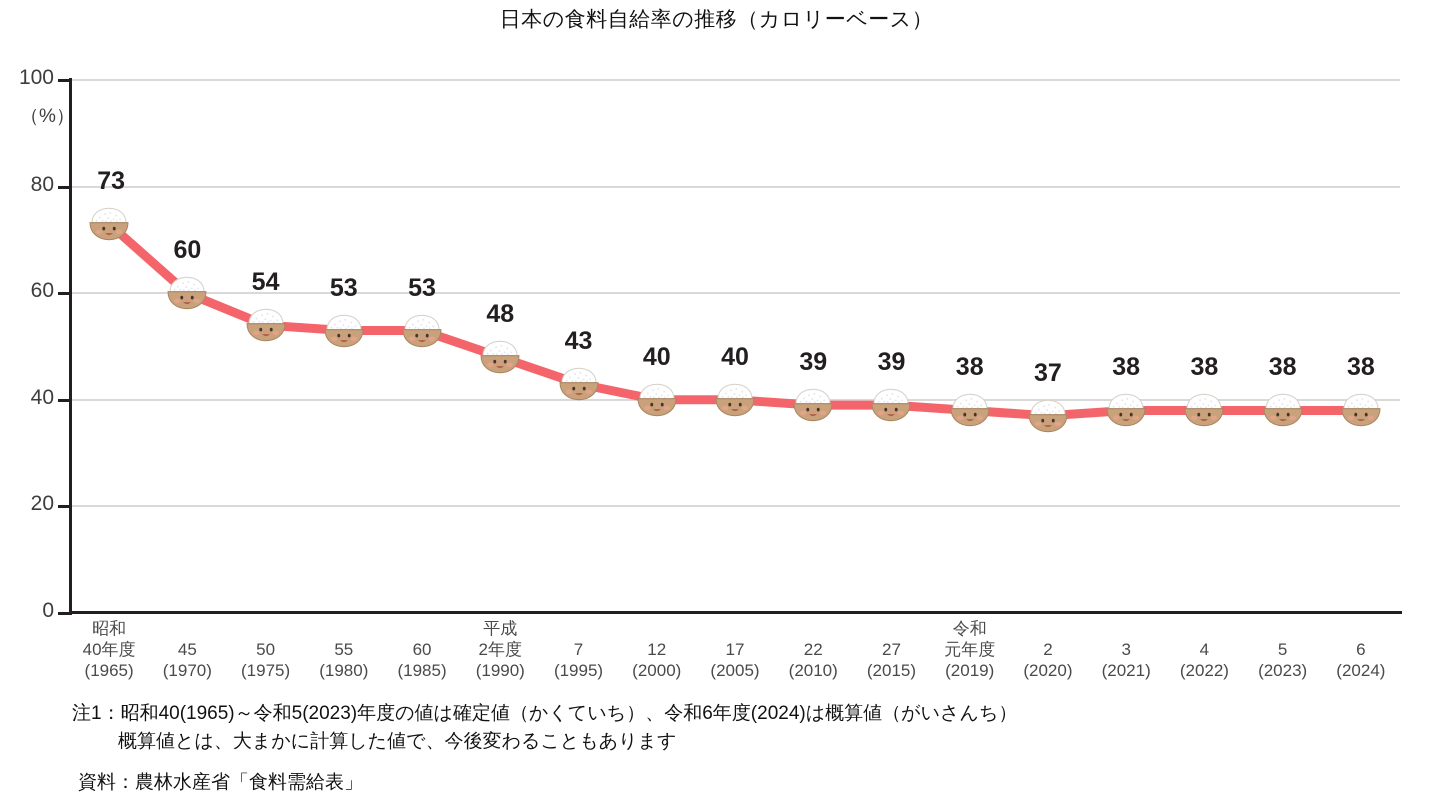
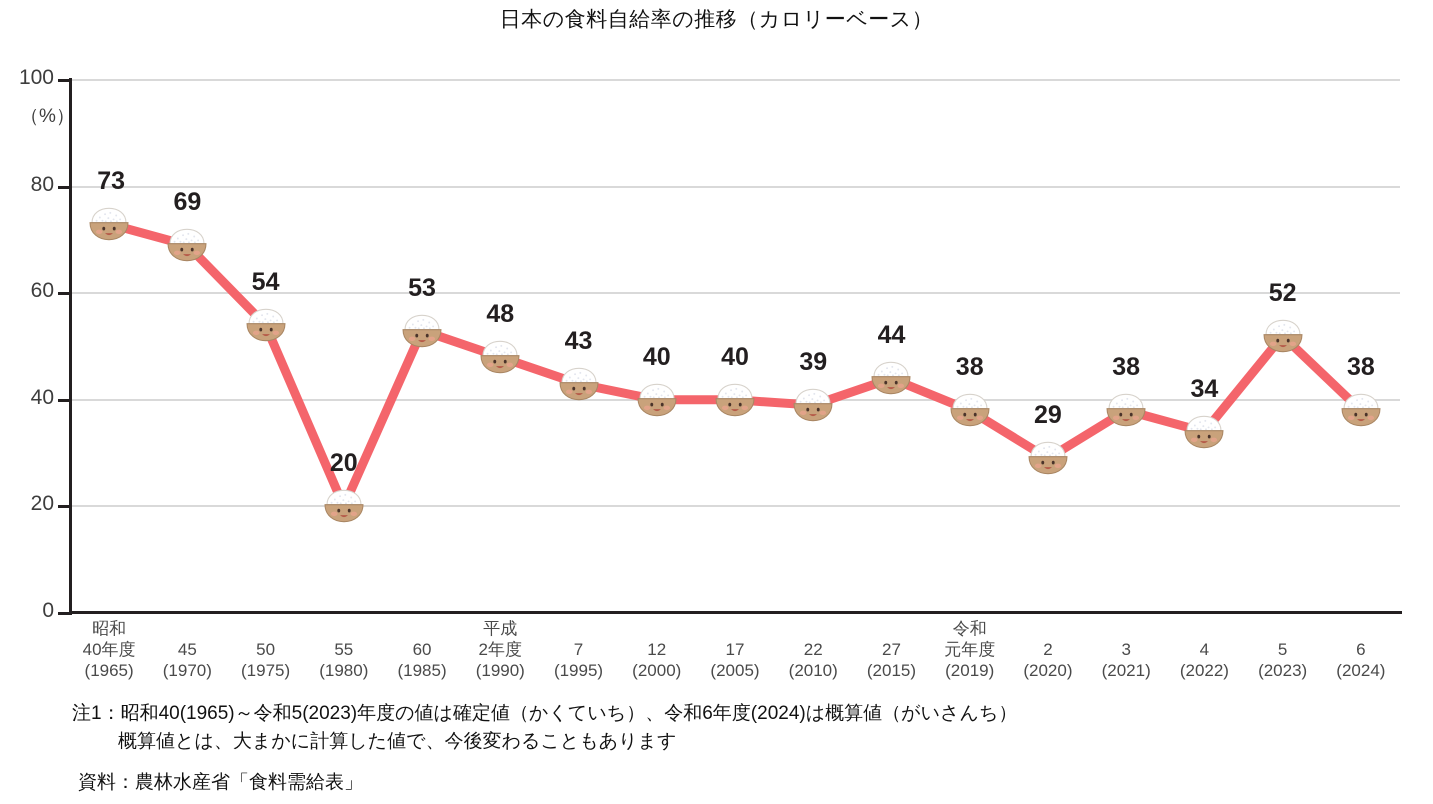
45(1970): 60 -> 69
55(1980): 53 -> 20
27(2015): 39 -> 44
2(2020): 37 -> 29
4(2022): 38 -> 34
5(2023): 38 -> 52
